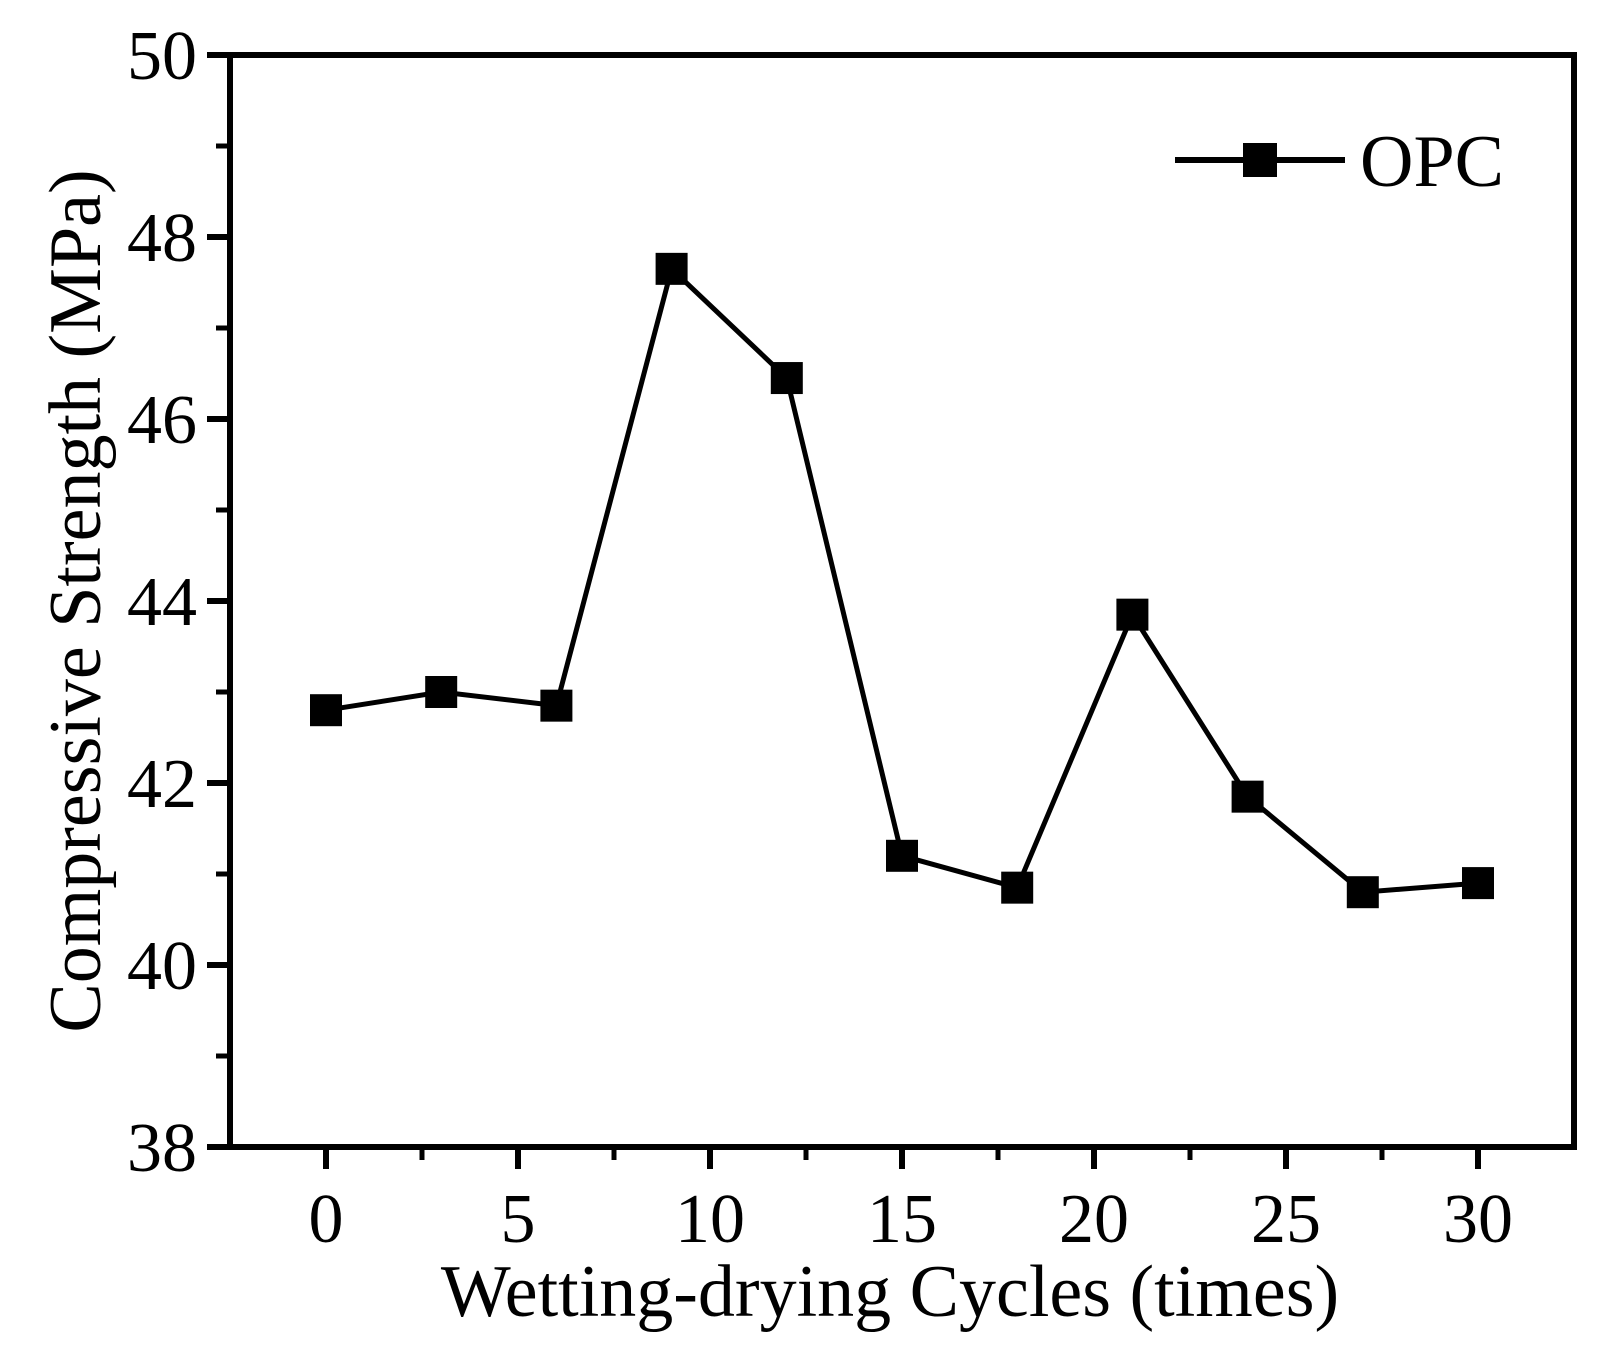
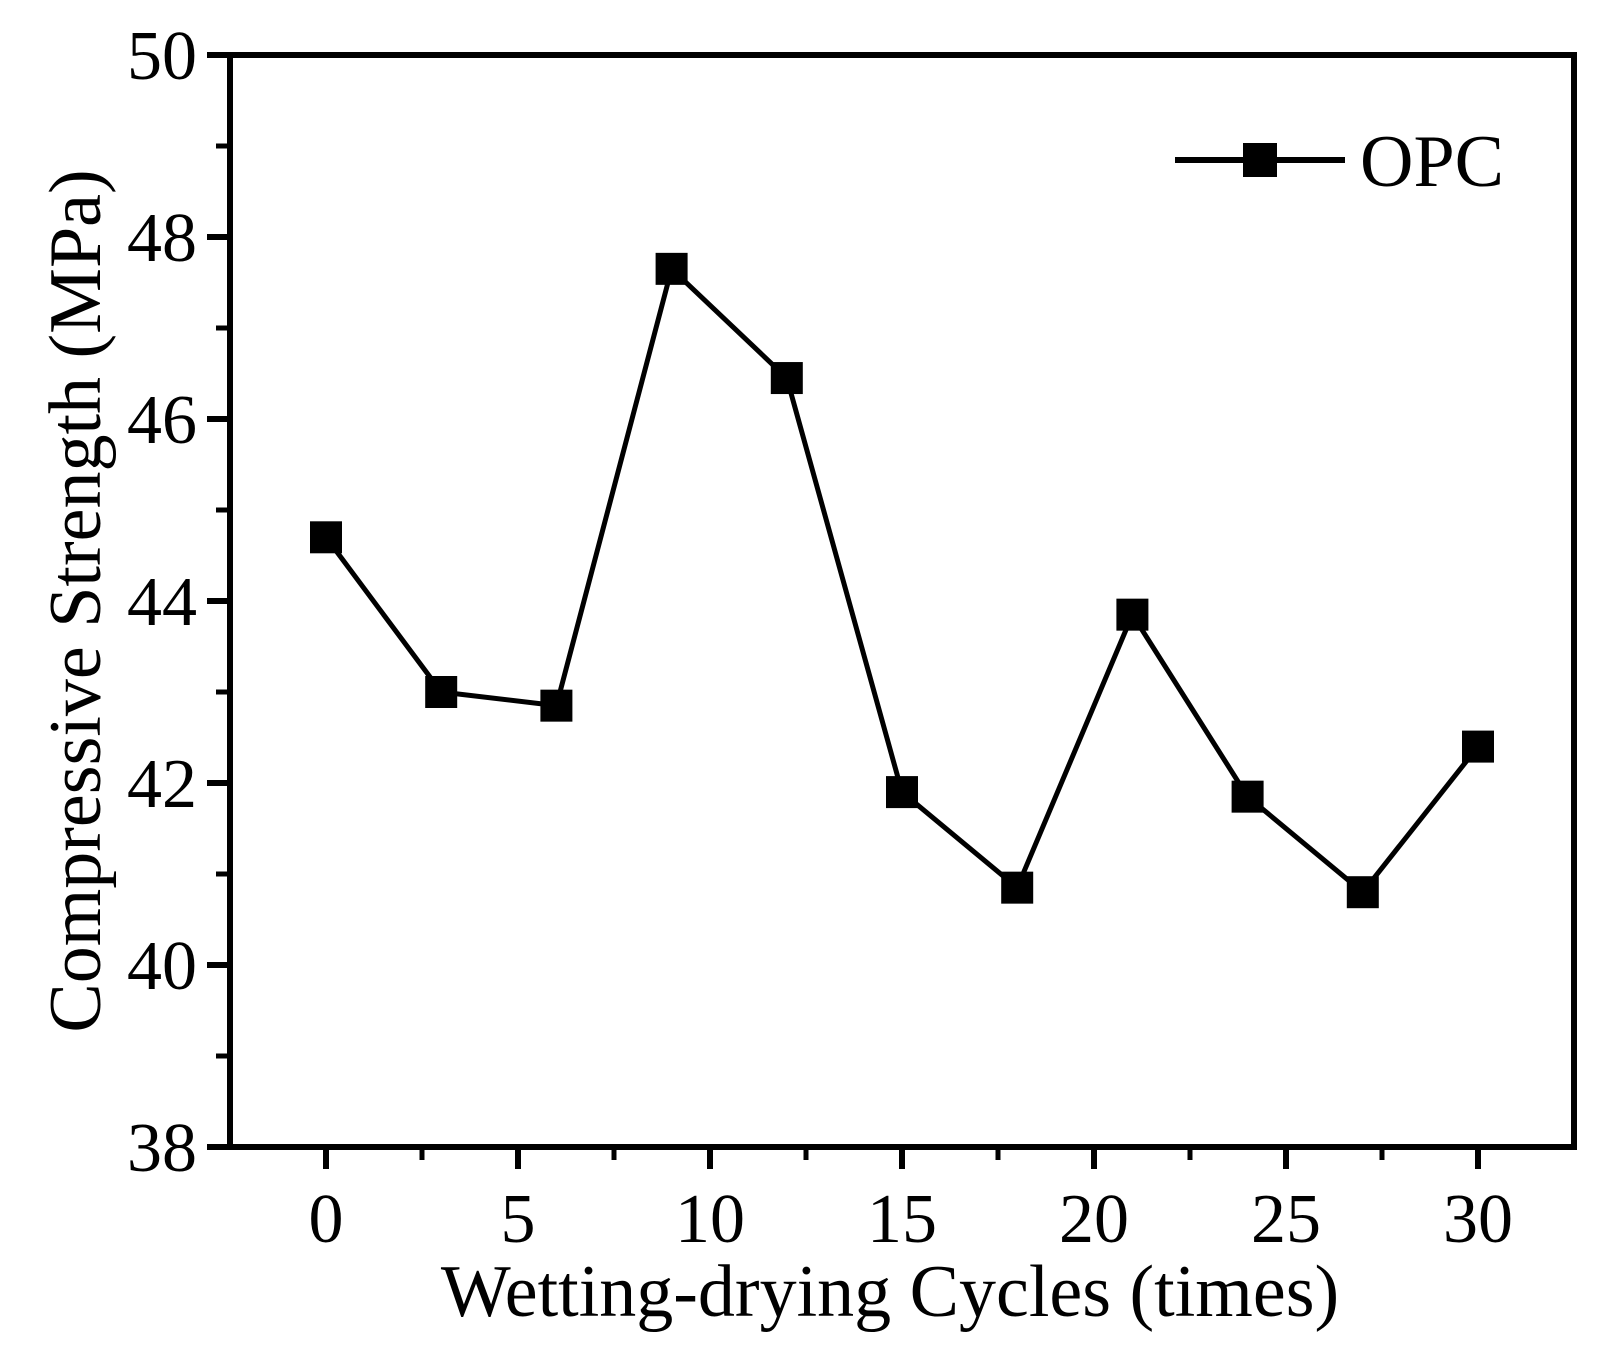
0: 42.8 -> 44.7
15: 41.2 -> 41.9
30: 40.9 -> 42.4
